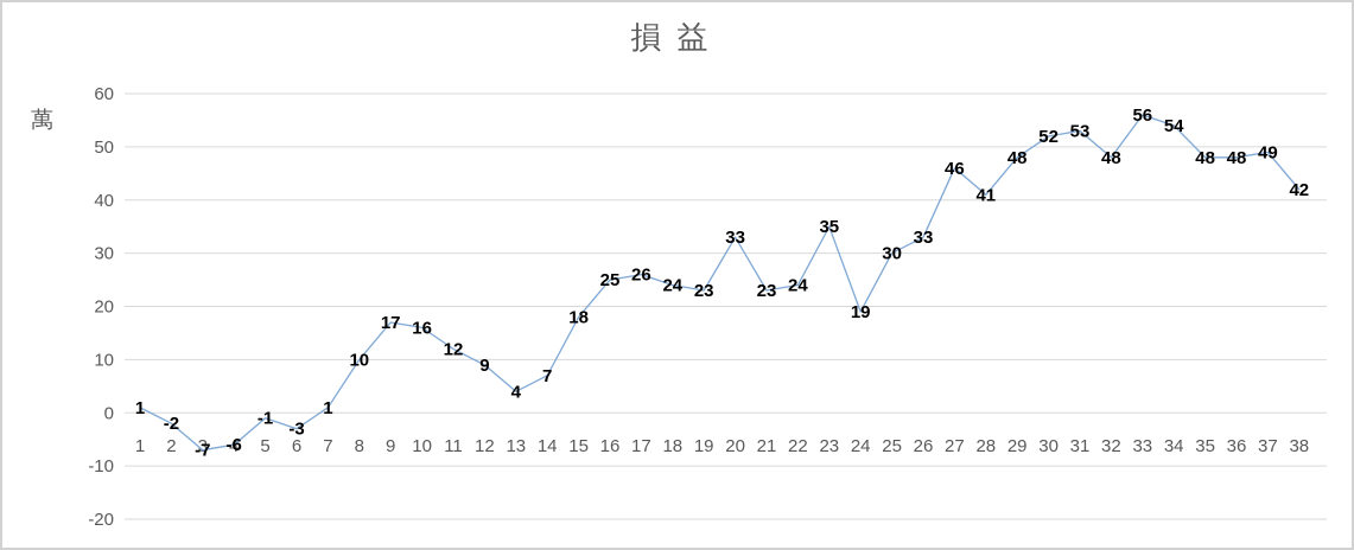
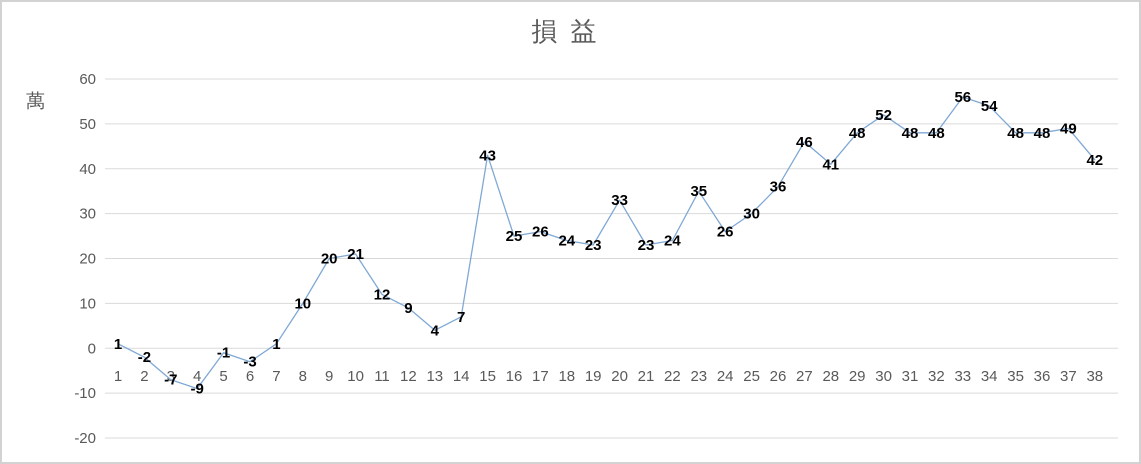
4: -6 -> -9
9: 17 -> 20
10: 16 -> 21
15: 18 -> 43
24: 19 -> 26
26: 33 -> 36
31: 53 -> 48
